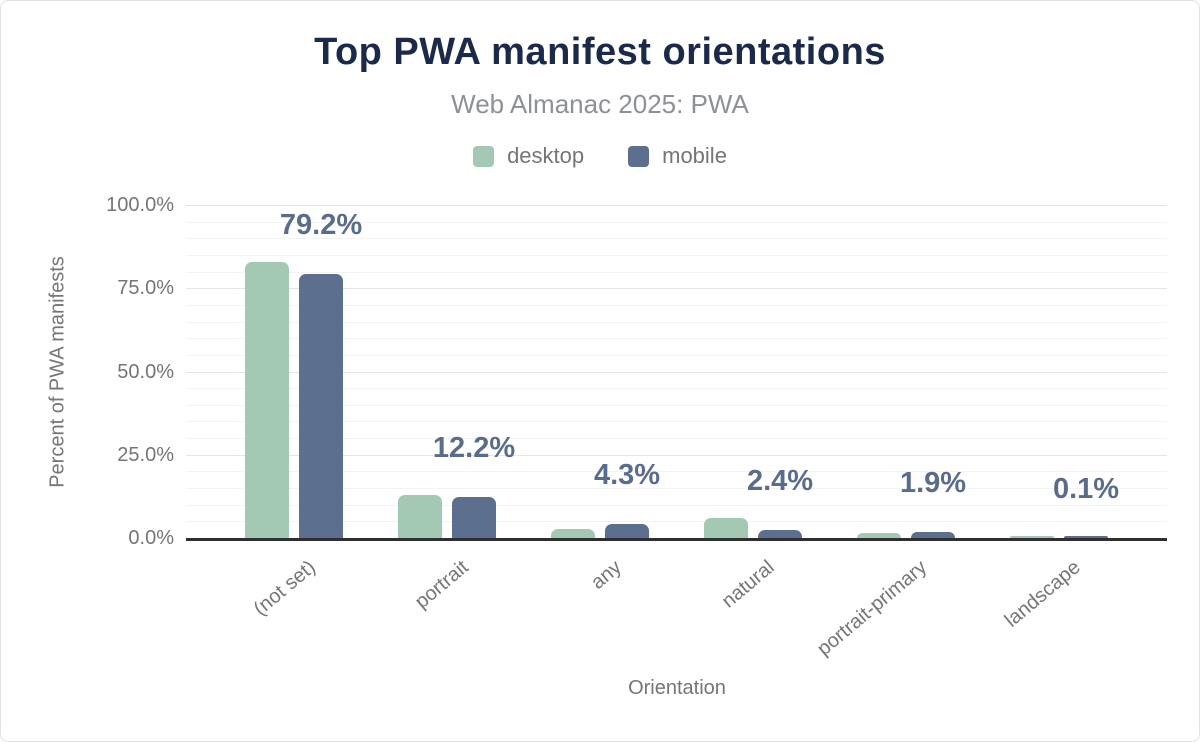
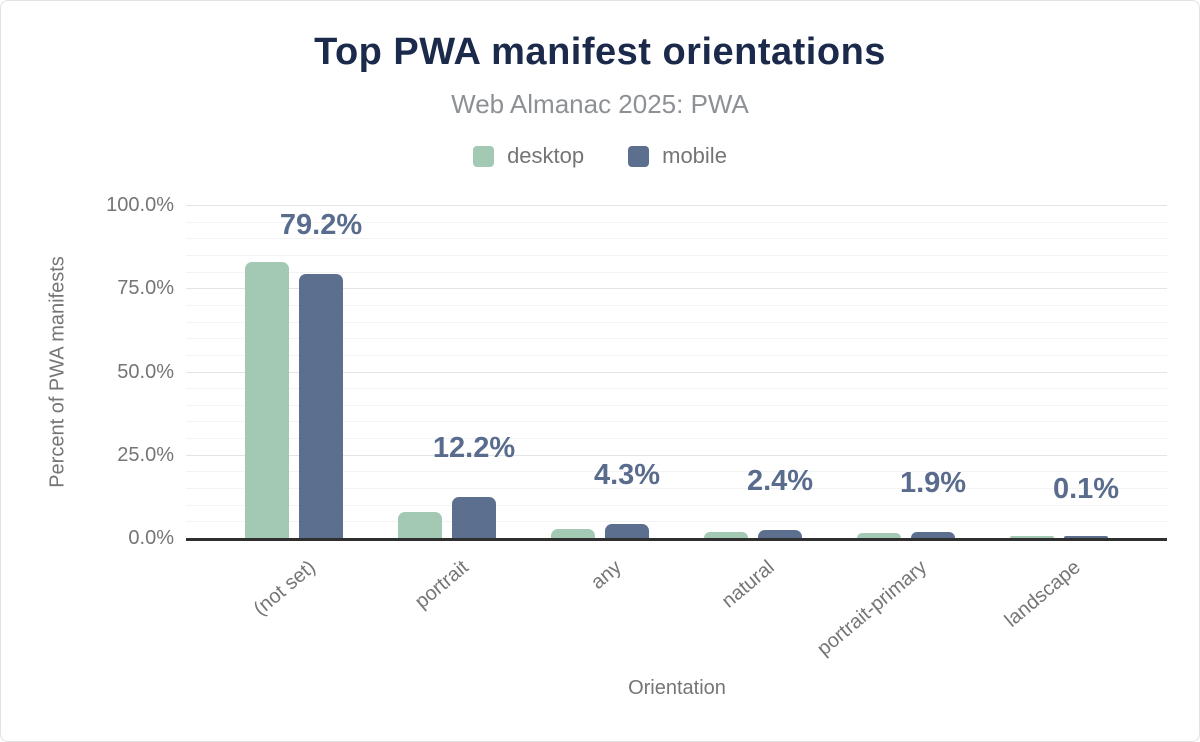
desktop/portrait: 13% -> 8%
desktop/natural: 6% -> 2%
